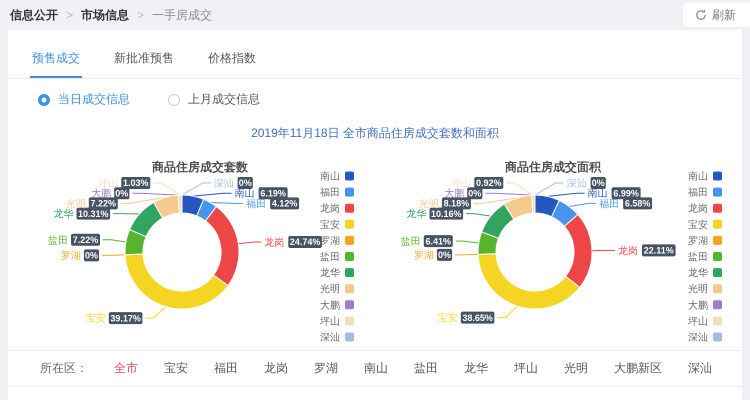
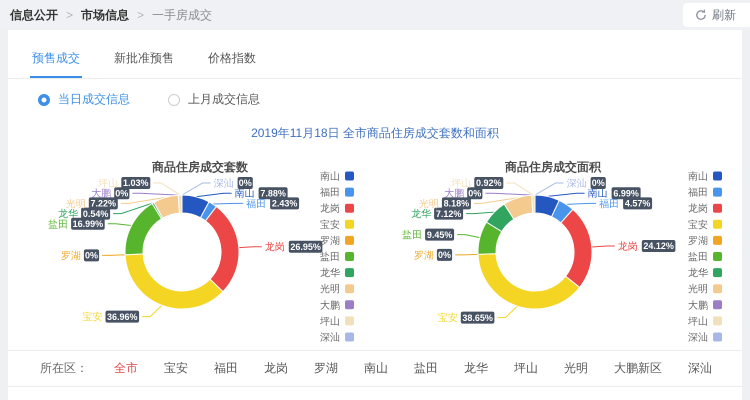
商品住房成交套数/南山: 6.19% -> 7.88%
商品住房成交套数/福田: 4.12% -> 2.43%
商品住房成交套数/龙岗: 24.74% -> 26.95%
商品住房成交套数/宝安: 39.17% -> 36.96%
商品住房成交套数/盐田: 7.22% -> 16.99%
商品住房成交套数/龙华: 10.31% -> 0.54%
商品住房成交面积/福田: 6.58% -> 4.57%
商品住房成交面积/龙岗: 22.11% -> 24.12%
商品住房成交面积/盐田: 6.41% -> 9.45%
商品住房成交面积/龙华: 10.16% -> 7.12%
